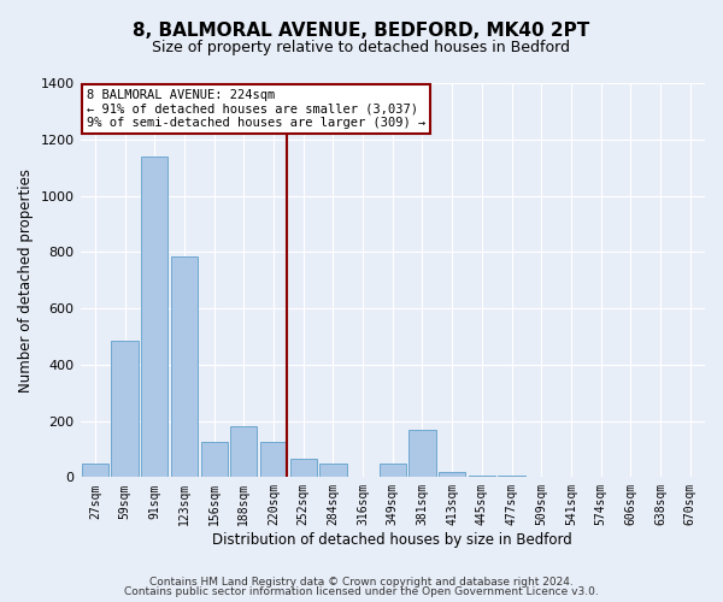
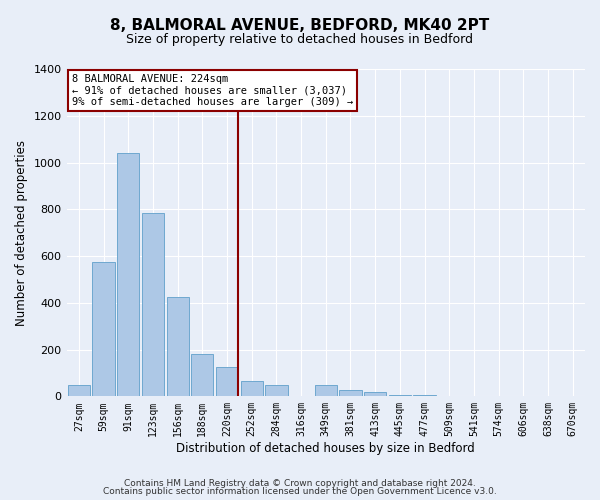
59sqm: 485 -> 575
91sqm: 1140 -> 1040
156sqm: 125 -> 425
381sqm: 170 -> 25
